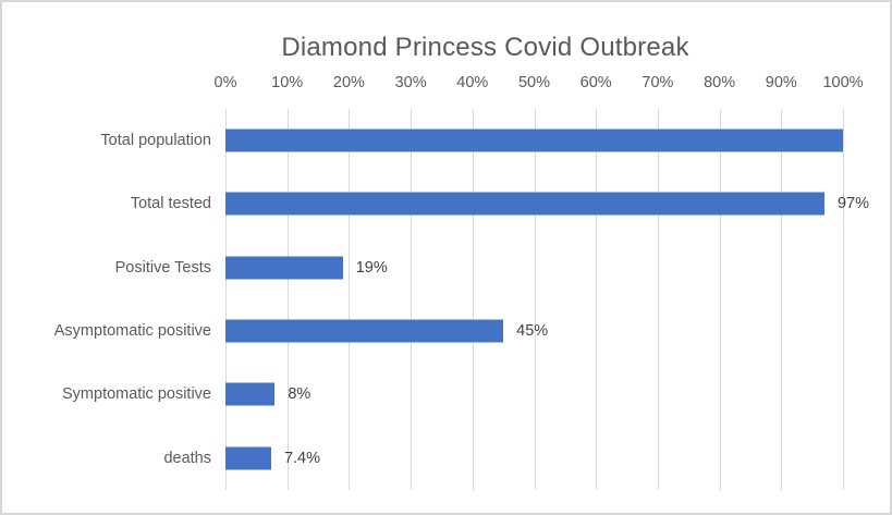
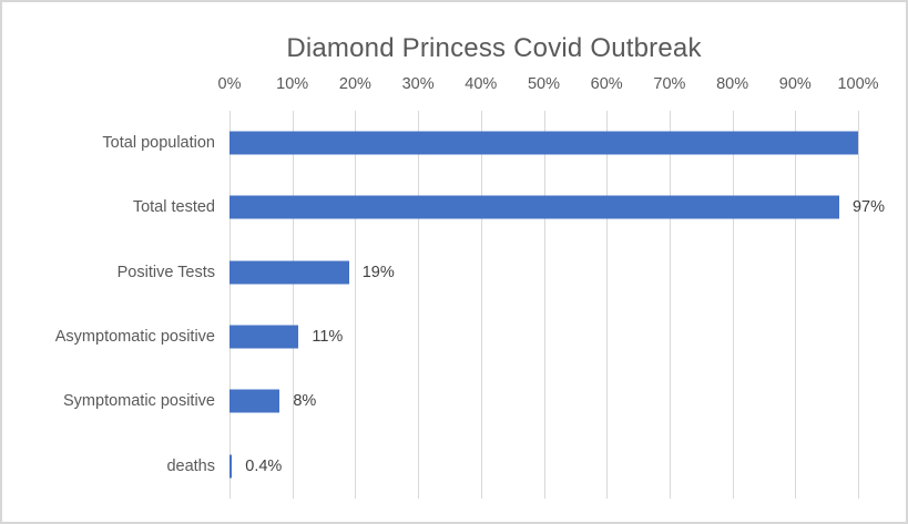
Asymptomatic positive: 45% -> 11%
deaths: 7.4% -> 0.4%
